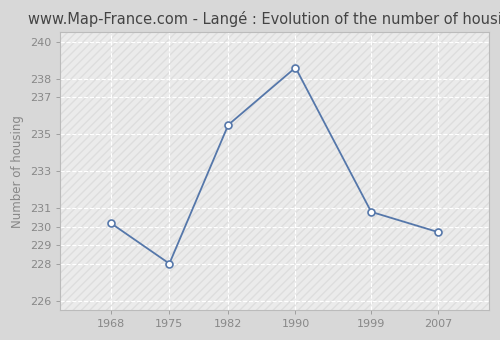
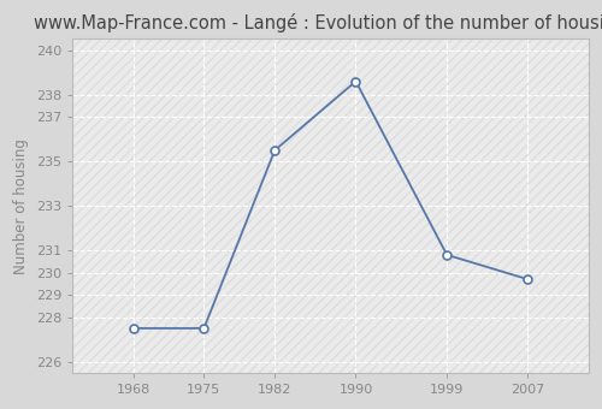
1968: 230.2 -> 227.5
1975: 228.0 -> 227.5
